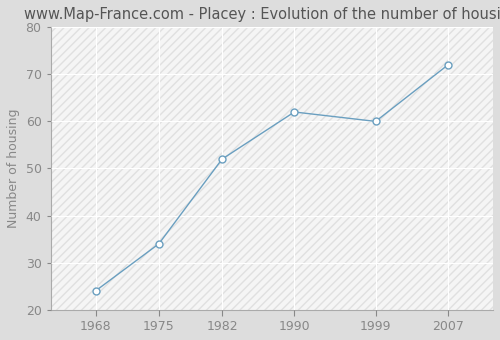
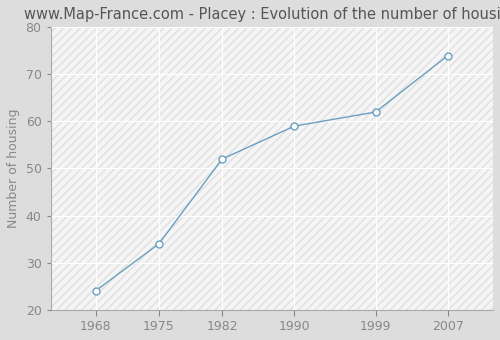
1990: 62 -> 59
1999: 60 -> 62
2007: 72 -> 74
